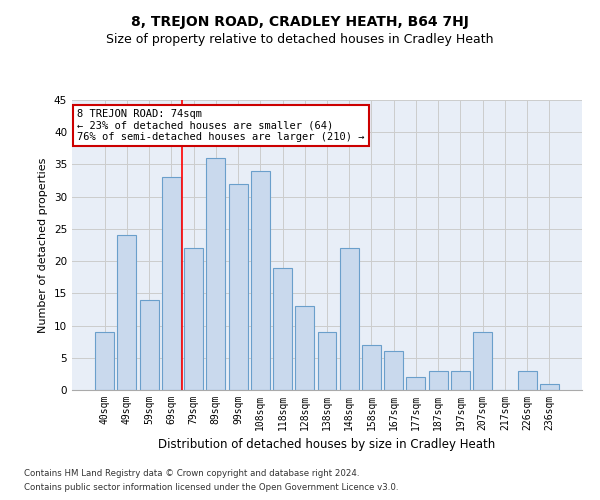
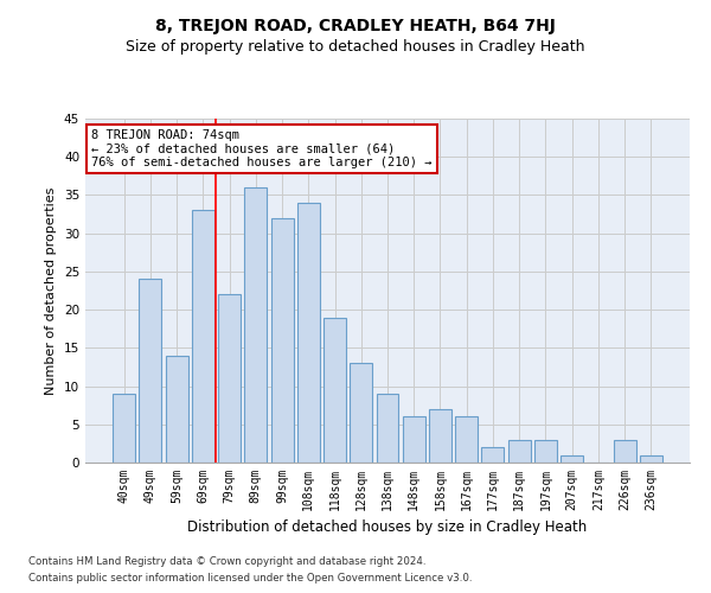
148sqm: 22 -> 6
207sqm: 9 -> 1
